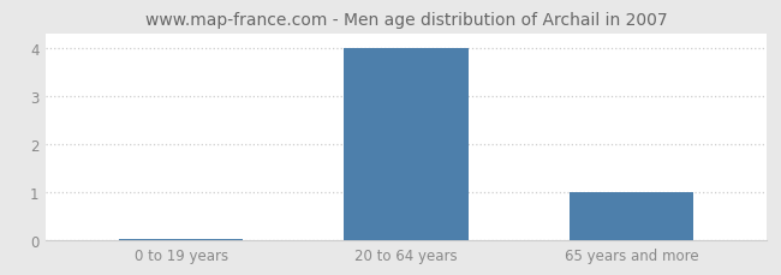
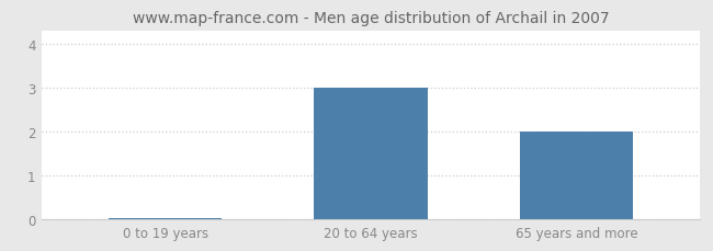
20 to 64 years: 4.00 -> 3.00
65 years and more: 1.00 -> 2.00
